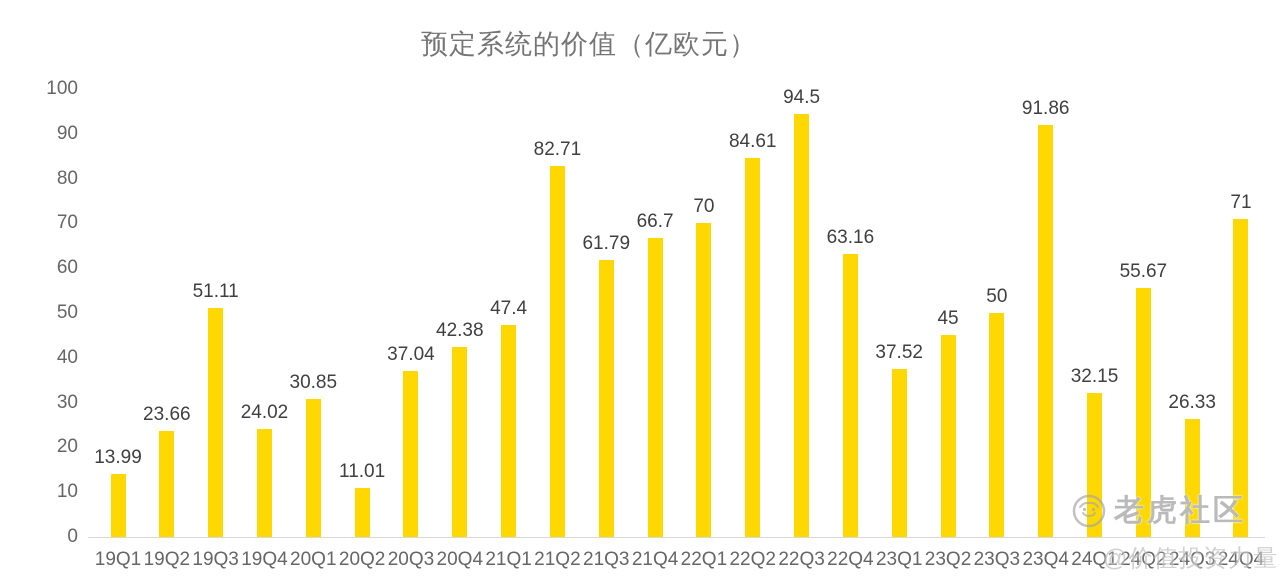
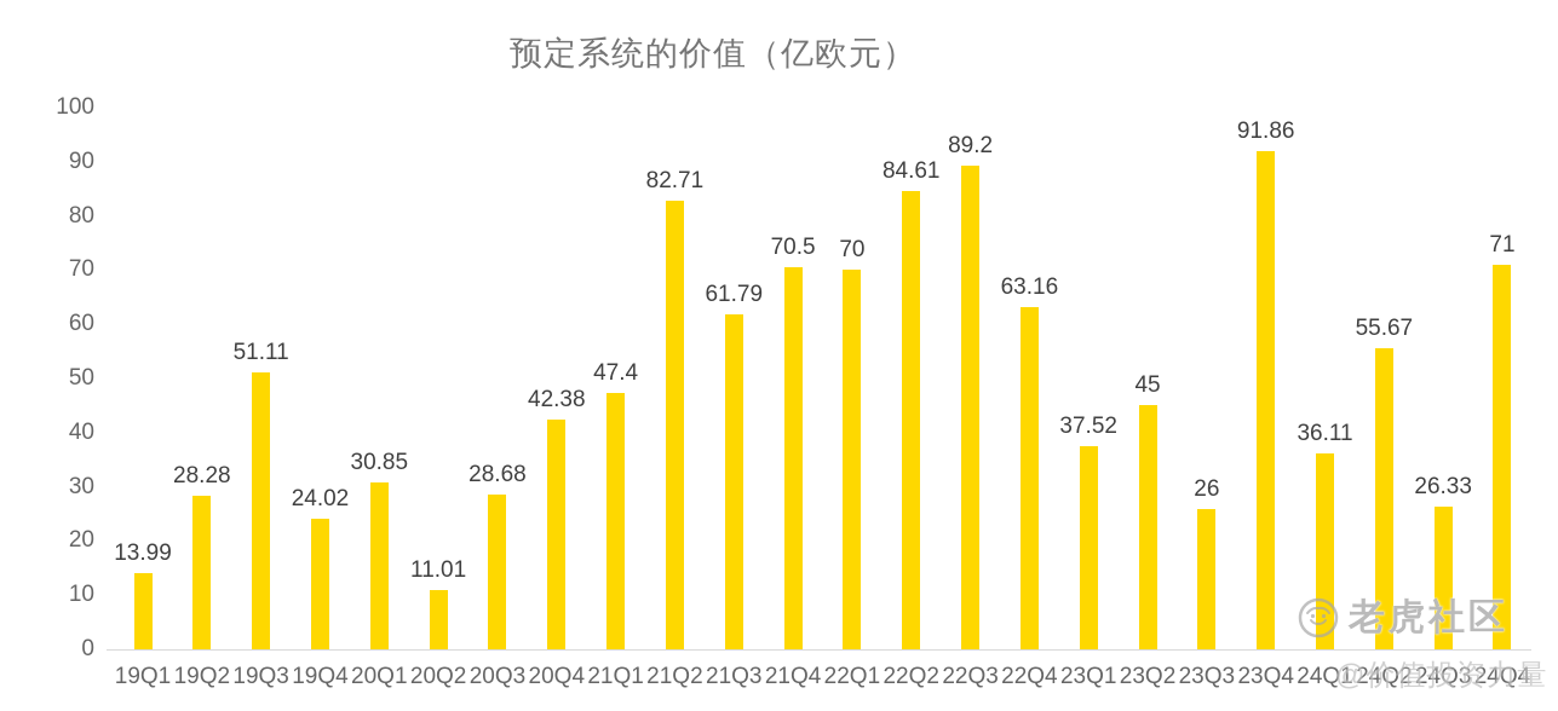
19Q2: 23.66 -> 28.28
20Q3: 37.04 -> 28.68
21Q4: 66.7 -> 70.5
22Q3: 94.5 -> 89.2
23Q3: 50 -> 26
24Q1: 32.15 -> 36.11
